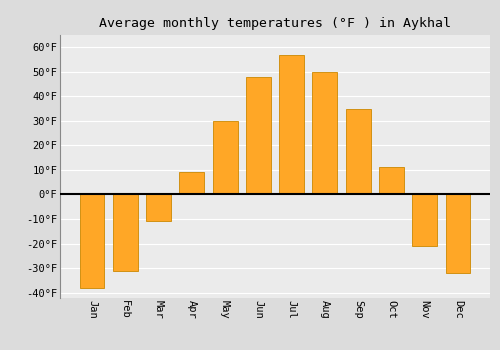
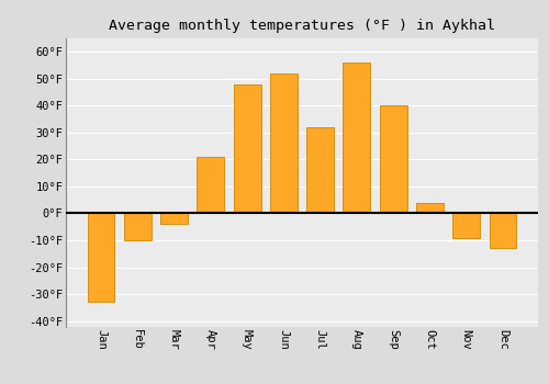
Jan: -38°F -> -33°F
Feb: -31°F -> -10°F
Mar: -11°F -> -4°F
Apr: 9°F -> 21°F
May: 30°F -> 48°F
Jun: 48°F -> 52°F
Jul: 57°F -> 32°F
Aug: 50°F -> 56°F
Sep: 35°F -> 40°F
Oct: 11°F -> 4°F
Nov: -21°F -> -9°F
Dec: -32°F -> -13°F
